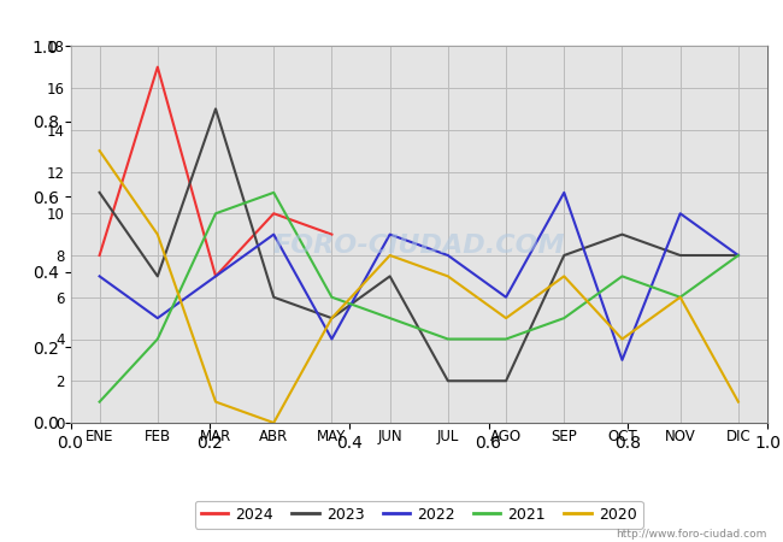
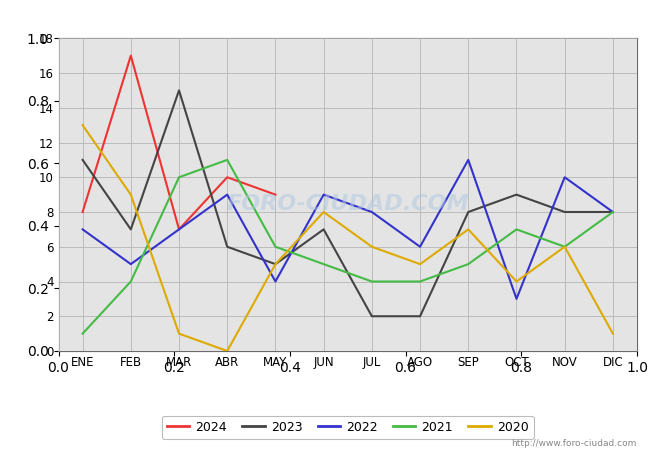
2020/JUL: 7 -> 6
